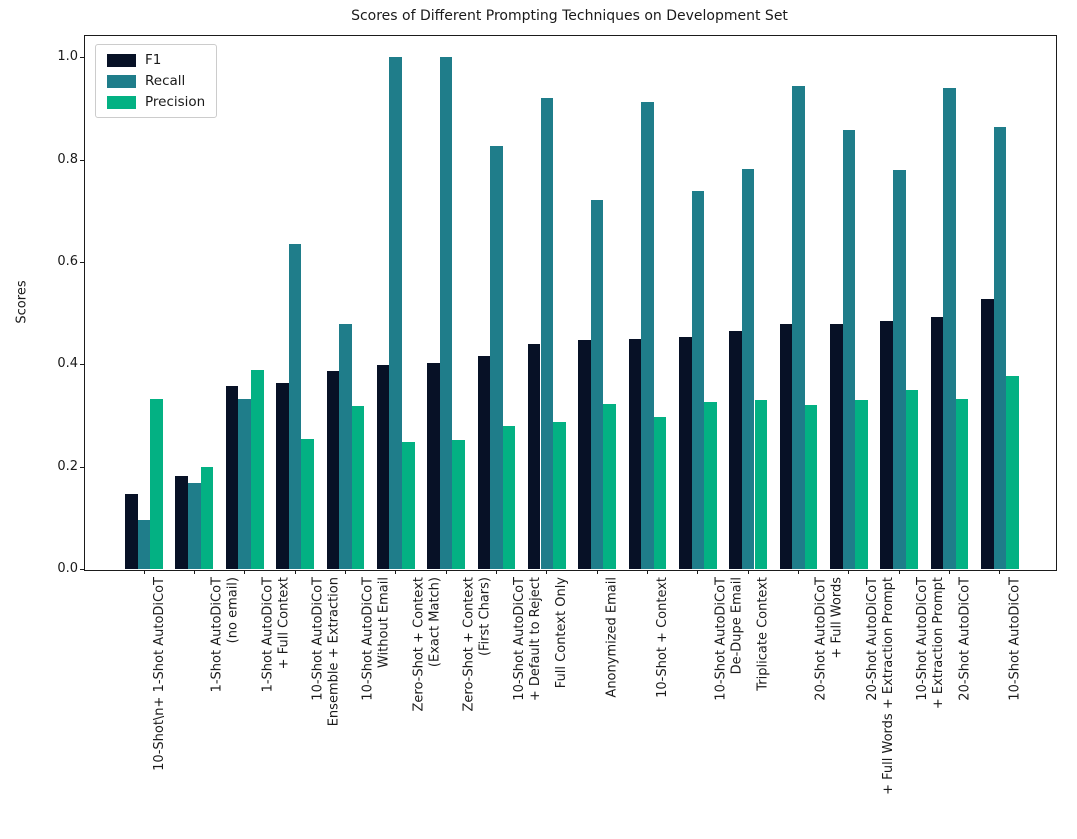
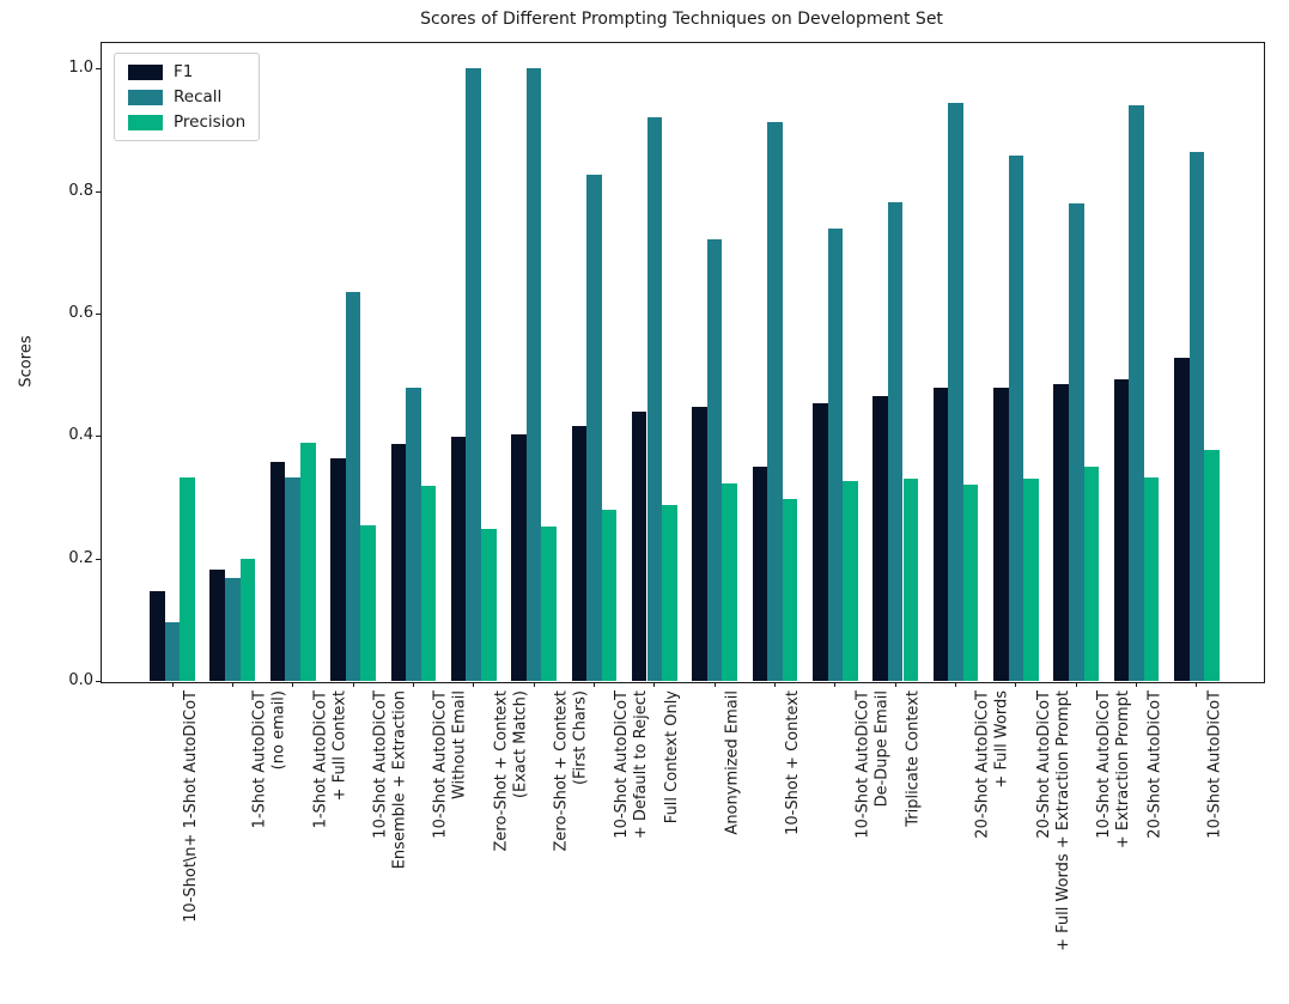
F1/10-Shot + Context: 0.45 -> 0.35
